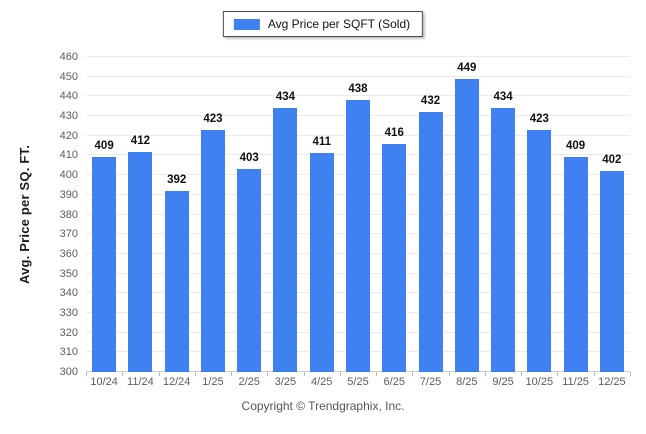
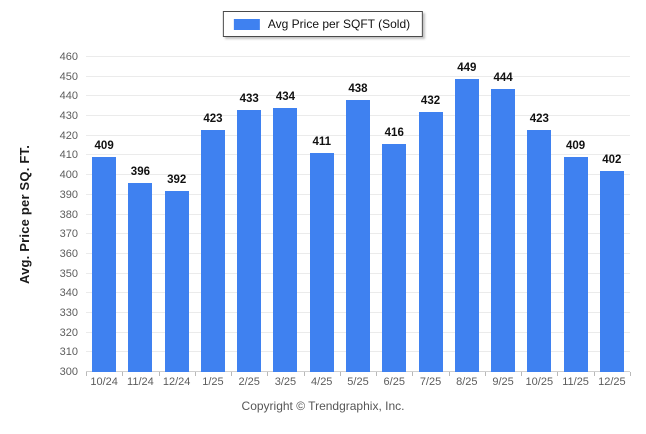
11/24: 412 -> 396
2/25: 403 -> 433
9/25: 434 -> 444
